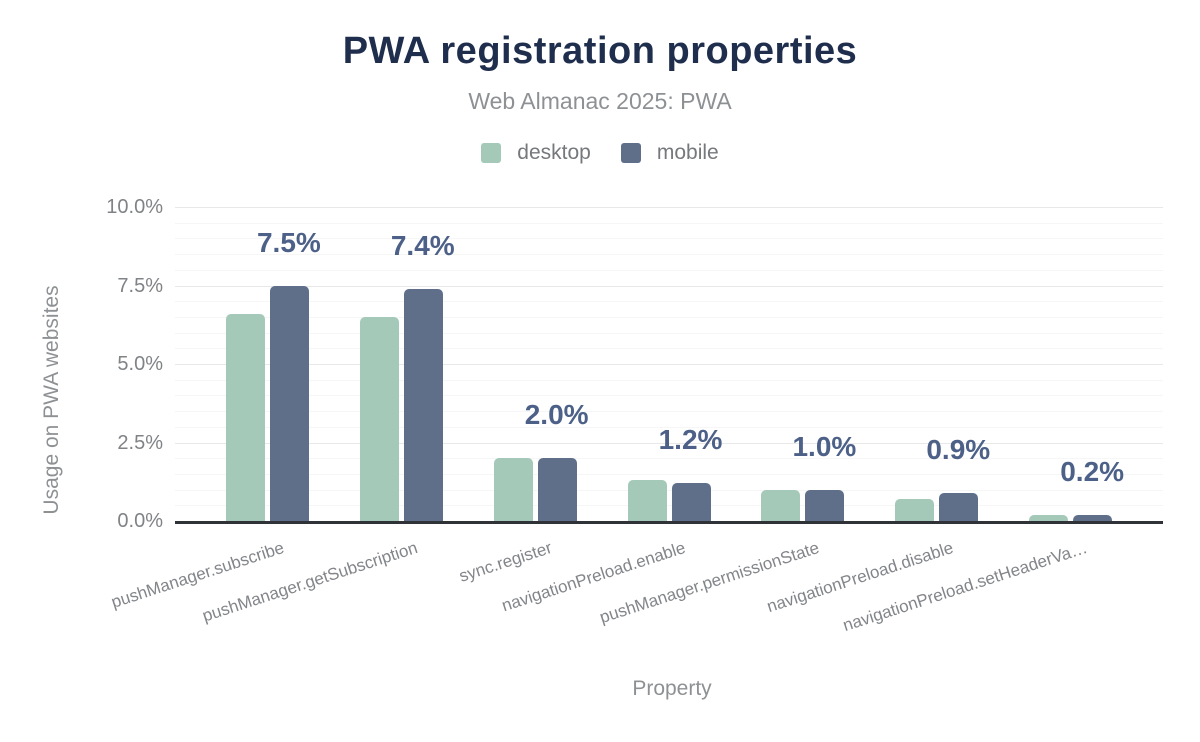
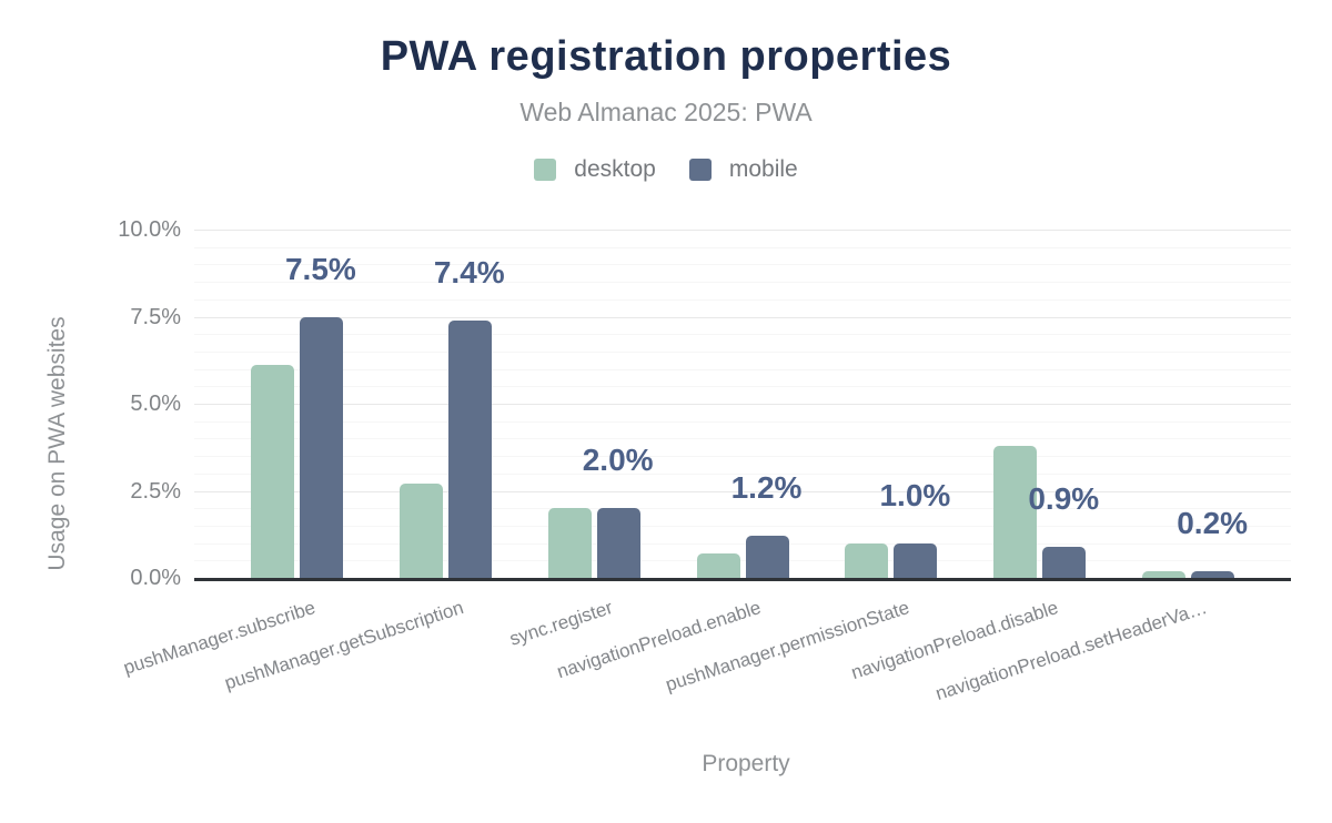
desktop/pushManager.subscribe: 6.6% -> 6.1%
desktop/pushManager.getSubscription: 6.5% -> 2.7%
desktop/navigationPreload.enable: 1.3% -> 0.7%
desktop/navigationPreload.disable: 0.7% -> 3.8%
